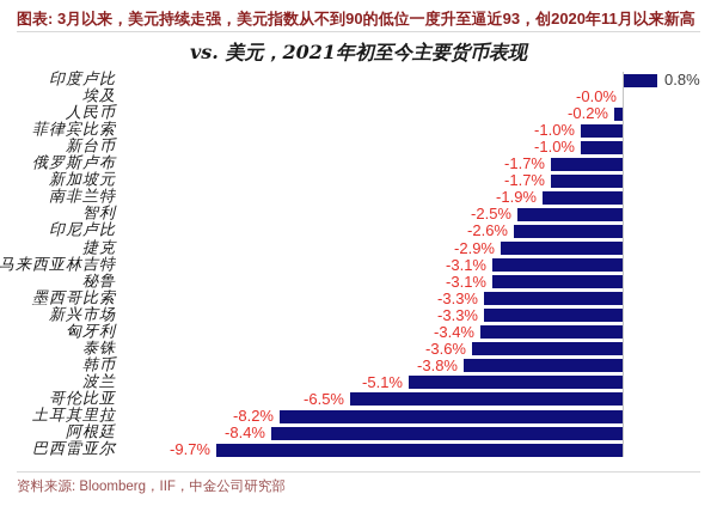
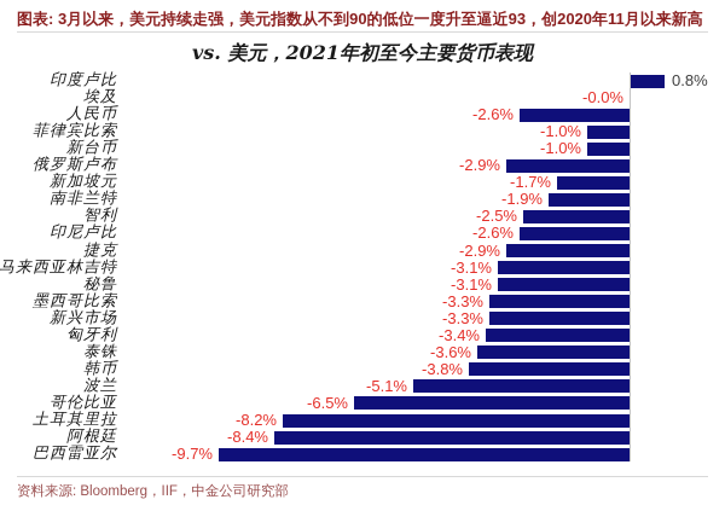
人民币: -0.2% -> -2.6%
俄罗斯卢布: -1.7% -> -2.9%
